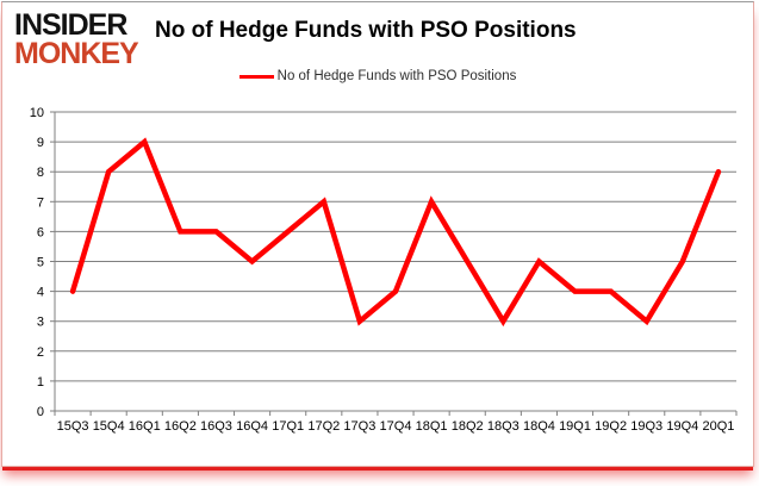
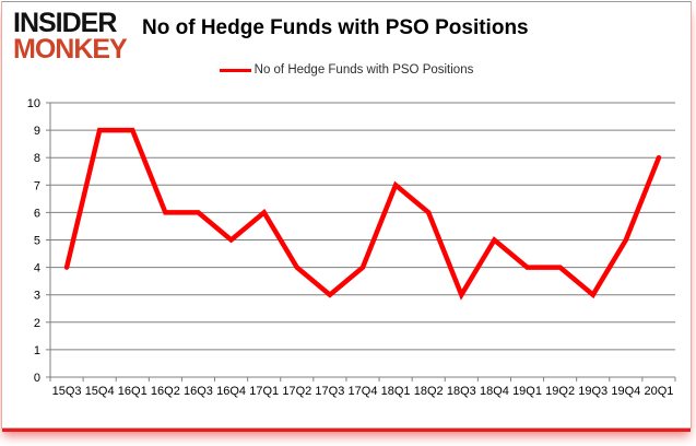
15Q4: 8 -> 9
17Q2: 7 -> 4
18Q2: 5 -> 6
